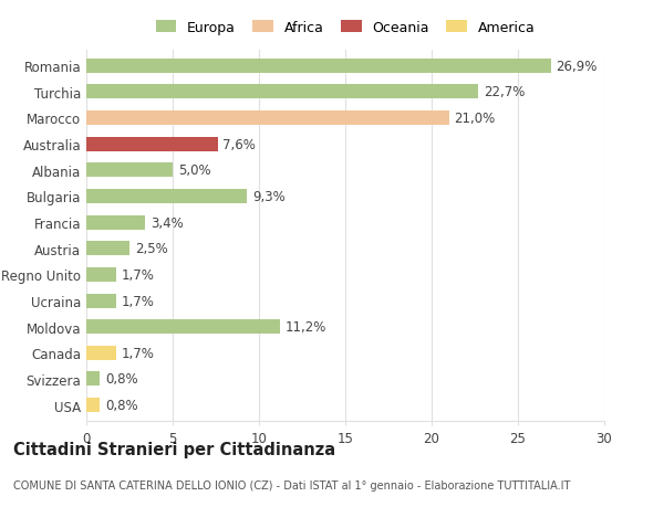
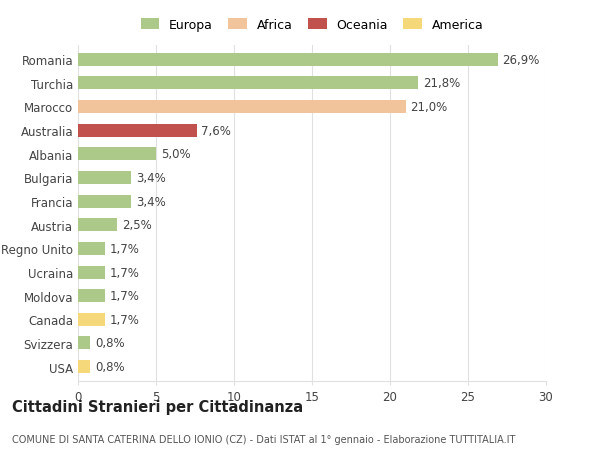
Turchia: 22,7% -> 21,8%
Bulgaria: 9,3% -> 3,4%
Moldova: 11,2% -> 1,7%
